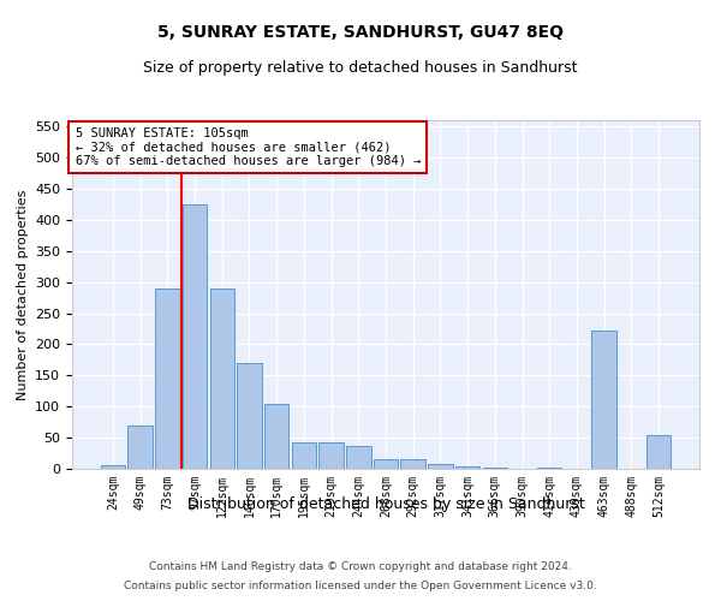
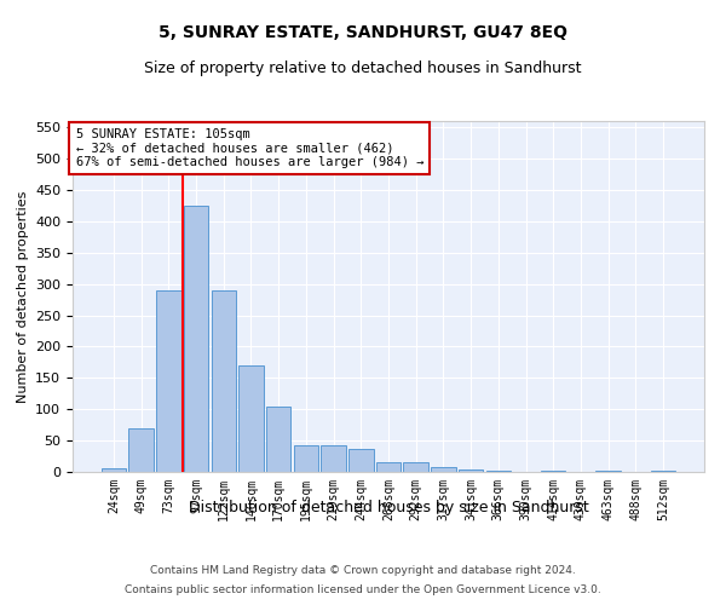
463sqm: 222 -> 2
512sqm: 54 -> 2
